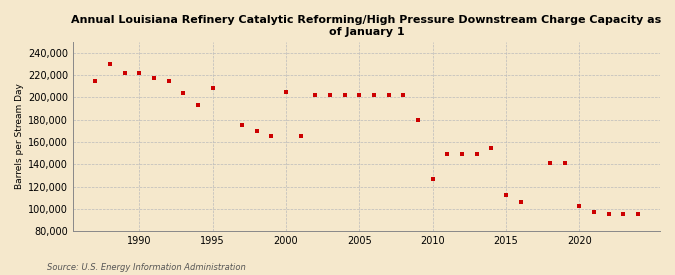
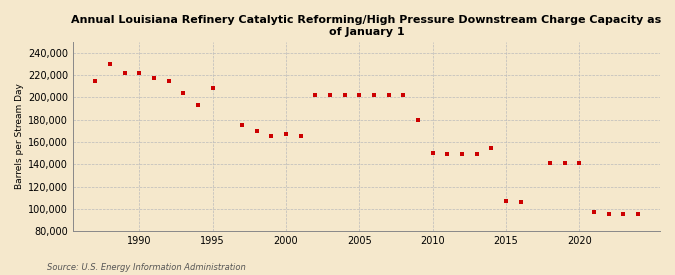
2000: 205,000 -> 167,000
2010: 127,000 -> 150,000
2015: 113,000 -> 107,000
2020: 103,000 -> 141,000
